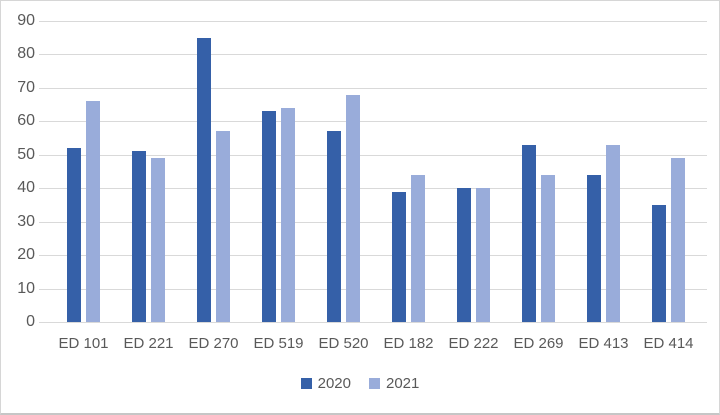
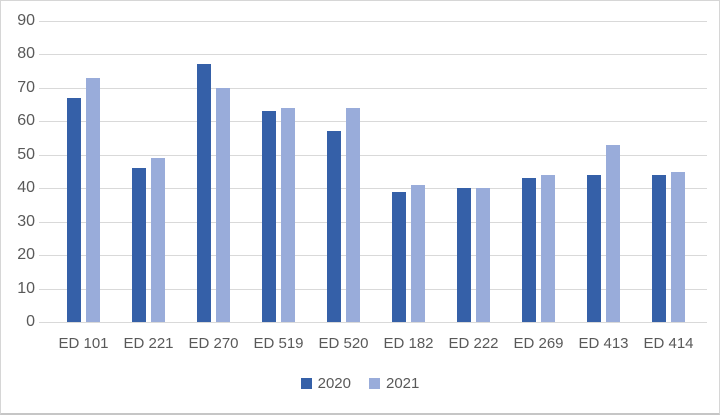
2020/ED 101: 52 -> 67
2021/ED 101: 66 -> 73
2020/ED 221: 51 -> 46
2020/ED 270: 85 -> 77
2021/ED 270: 57 -> 70
2021/ED 520: 68 -> 64
2021/ED 182: 44 -> 41
2020/ED 269: 53 -> 43
2020/ED 414: 35 -> 44
2021/ED 414: 49 -> 45
